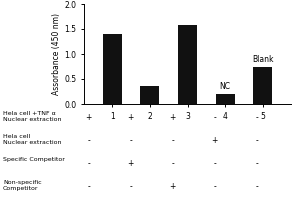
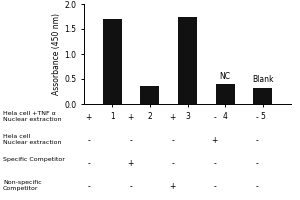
1: 1.40 -> 1.70
3: 1.58 -> 1.75
4: 0.20 -> 0.40
5: 0.74 -> 0.33
